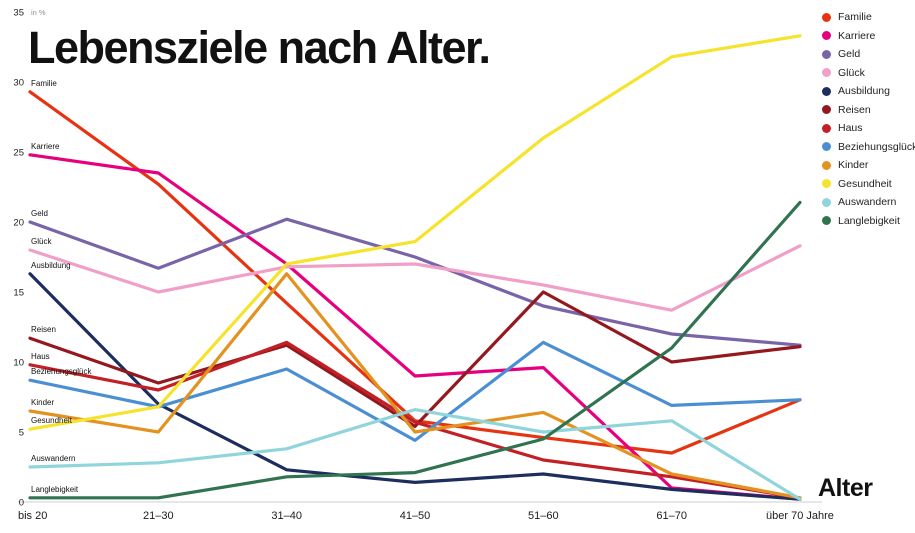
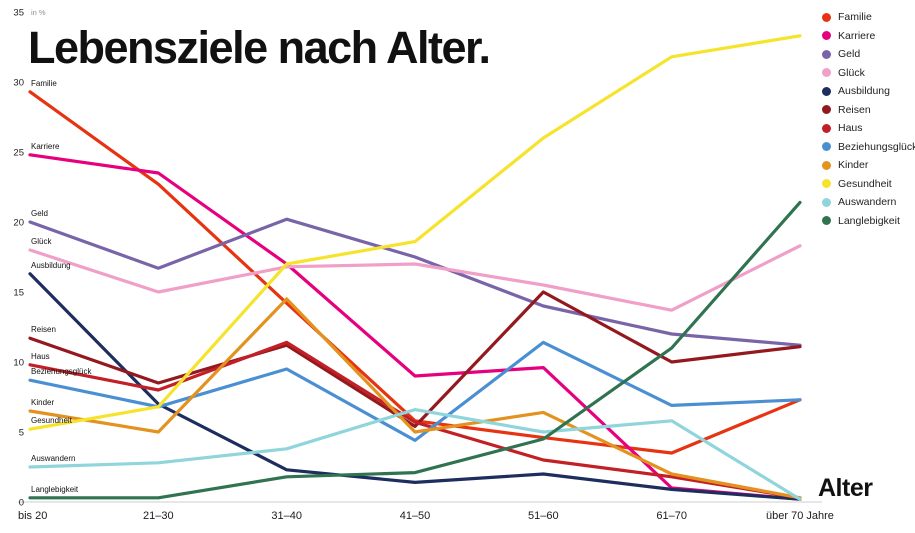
Kinder/31–40: 16.3 -> 14.5
